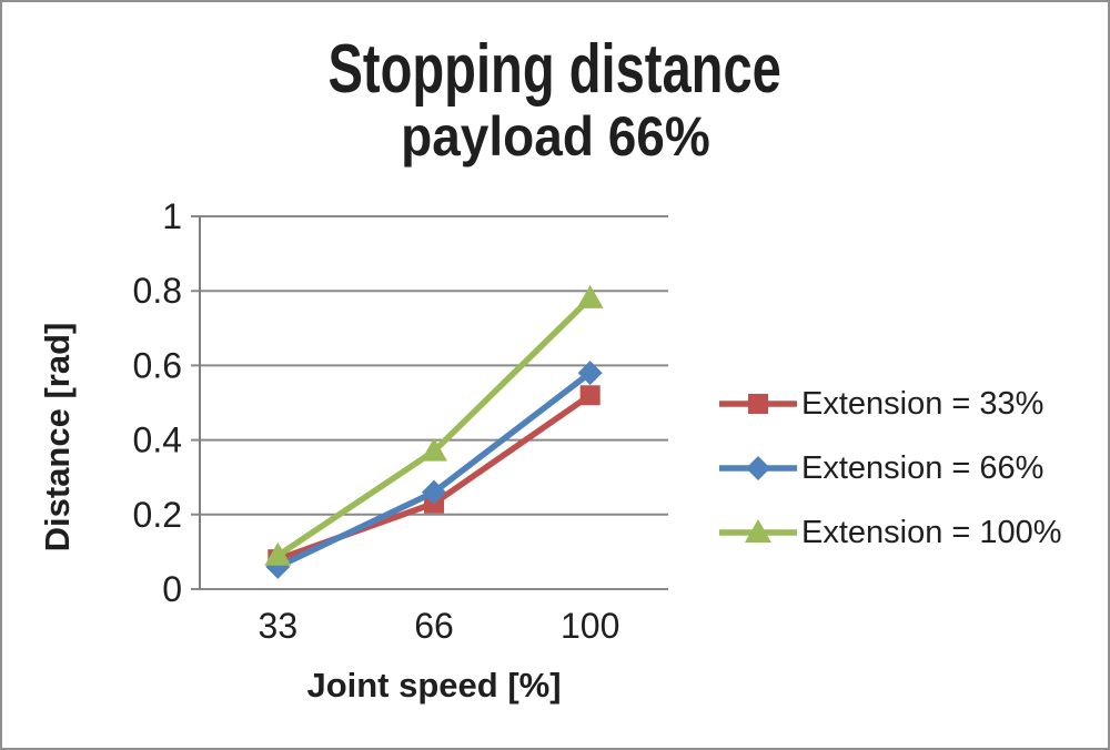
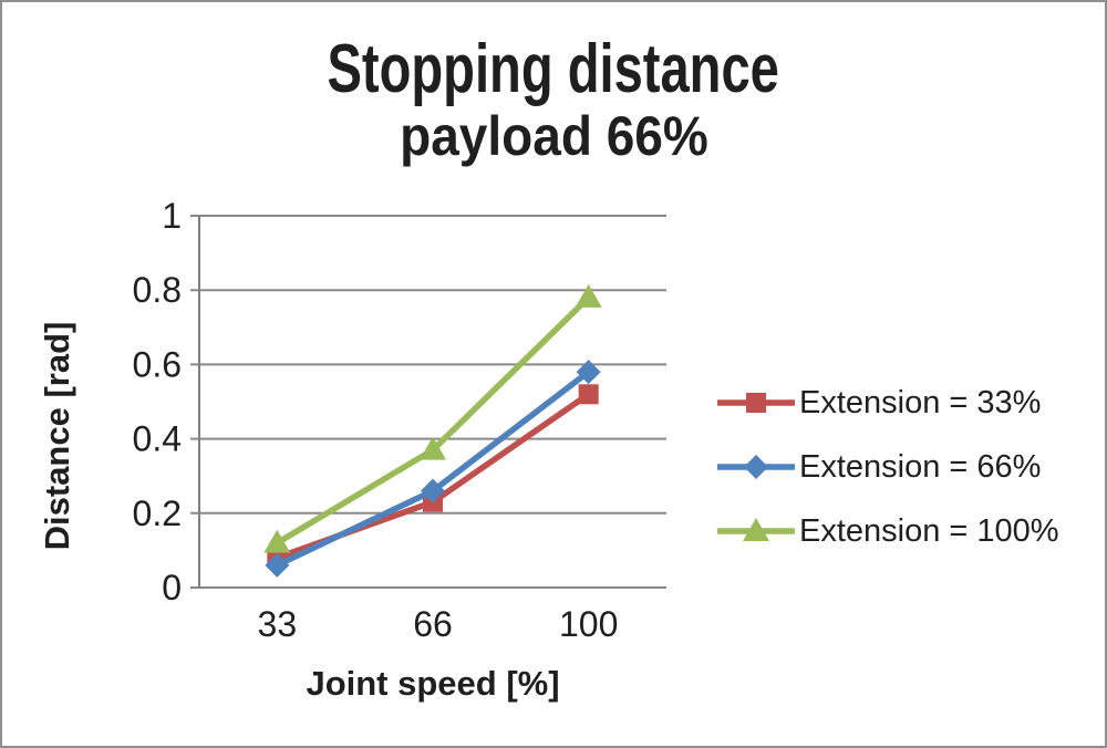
Extension = 100%/33: 0.09 -> 0.12
